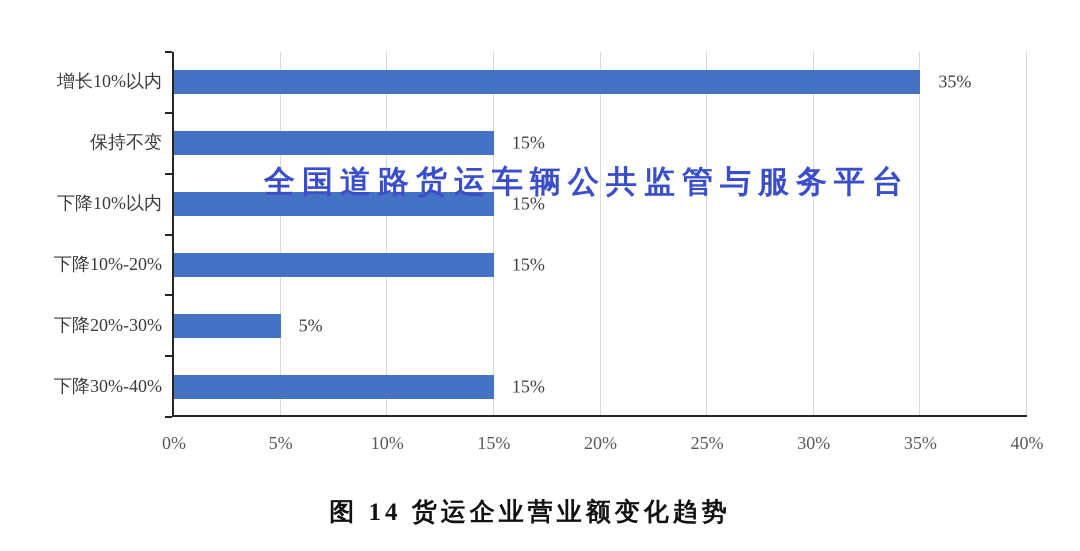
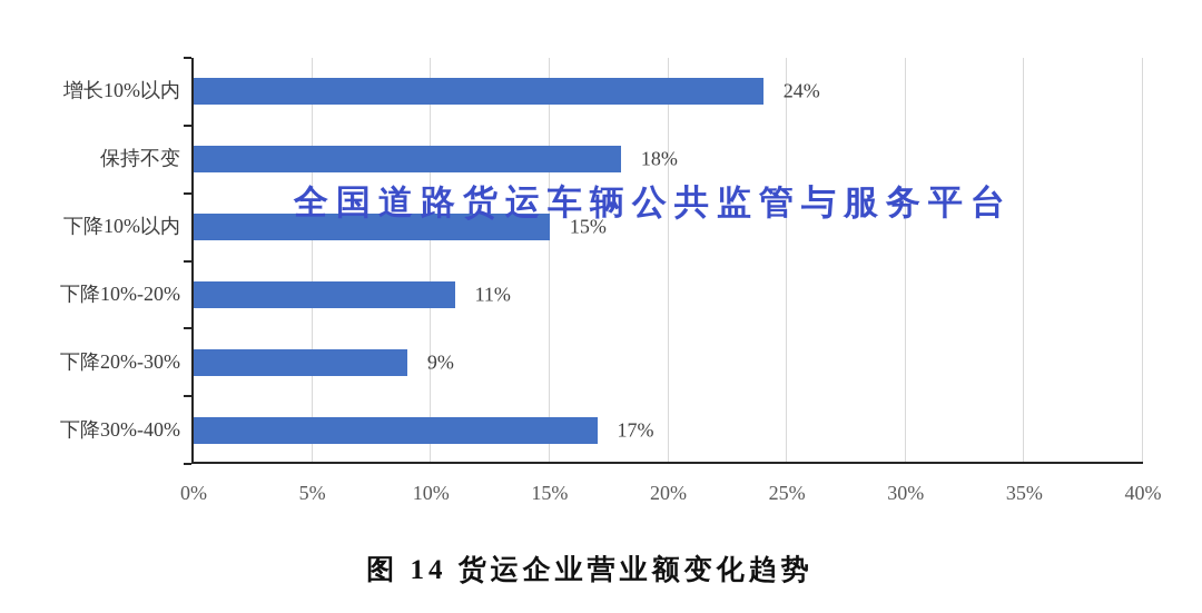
增长10%以内: 35% -> 24%
保持不变: 15% -> 18%
下降10%-20%: 15% -> 11%
下降20%-30%: 5% -> 9%
下降30%-40%: 15% -> 17%
